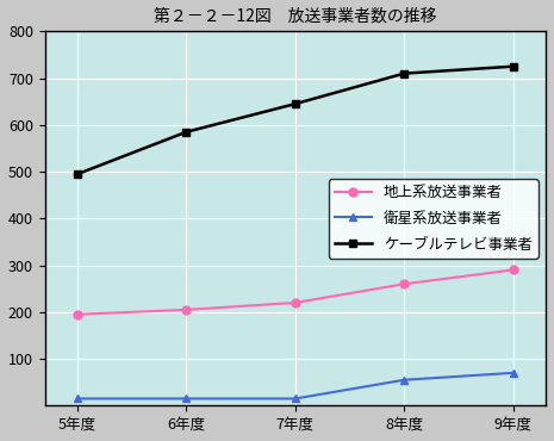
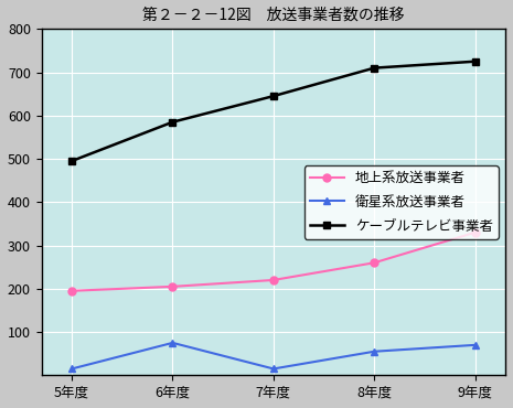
衛星系放送事業者/6年度: 15 -> 75
地上系放送事業者/9年度: 290 -> 330
